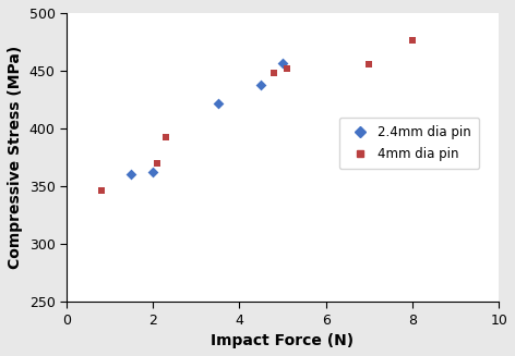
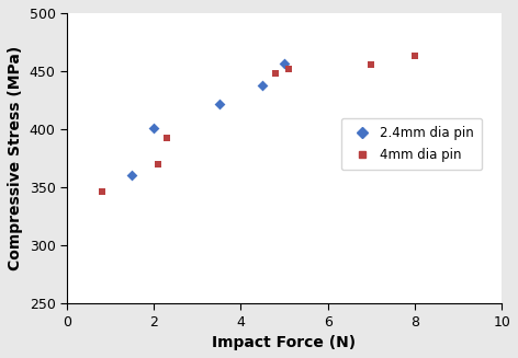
2.4mm dia pin/2: 362 -> 401
4mm dia pin/8: 476 -> 463
